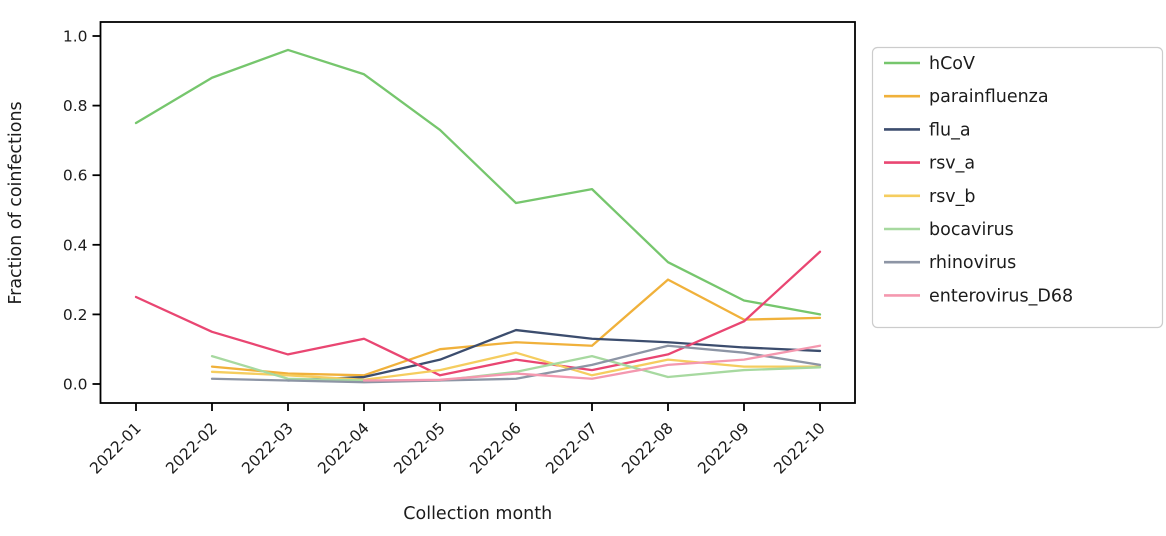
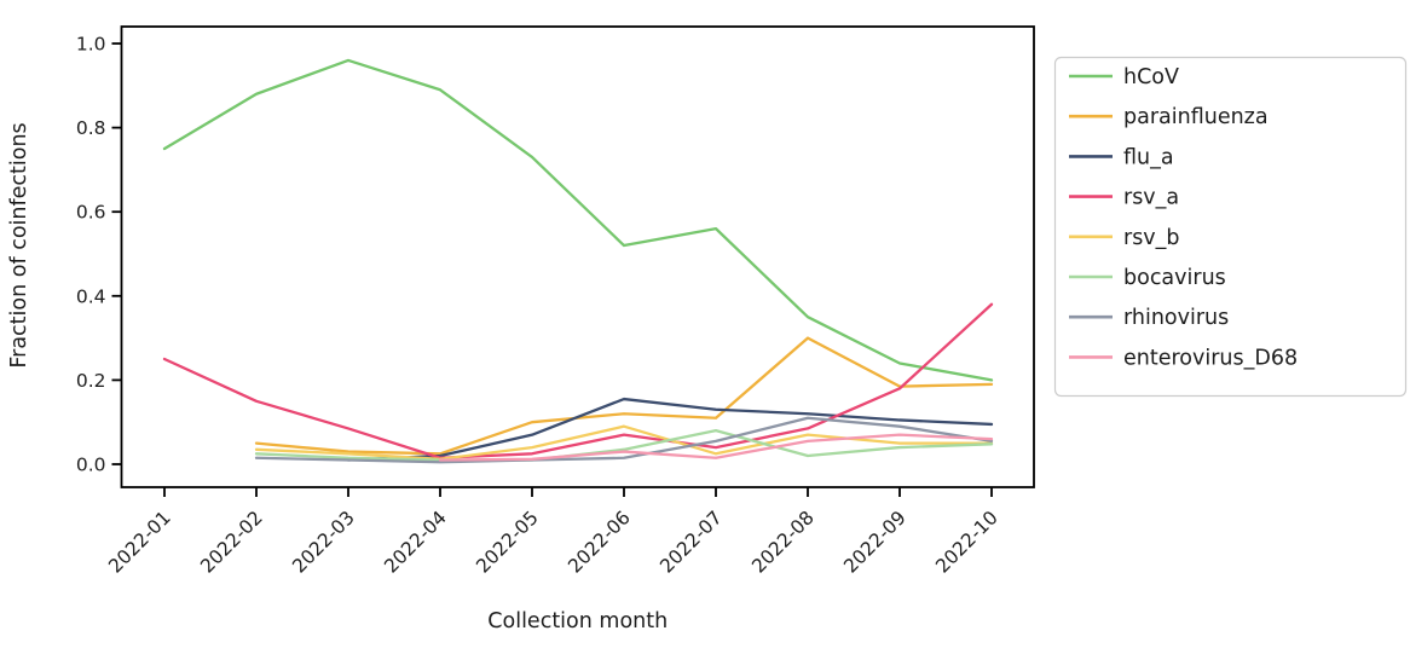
bocavirus/2022-02: 0.08 -> 0.03
rsv_a/2022-04: 0.13 -> 0.01
enterovirus_D68/2022-10: 0.11 -> 0.06
